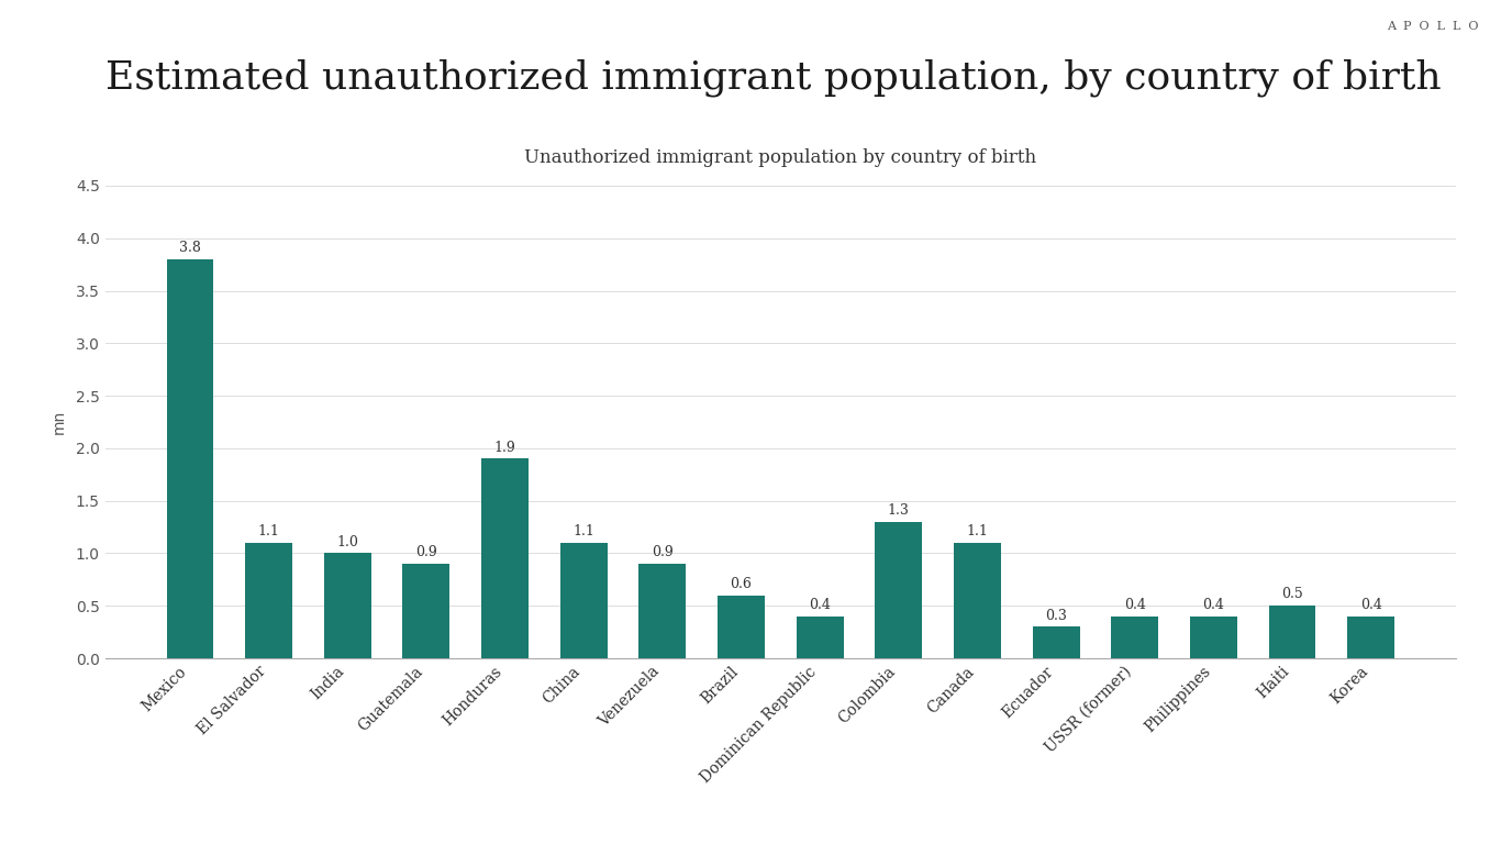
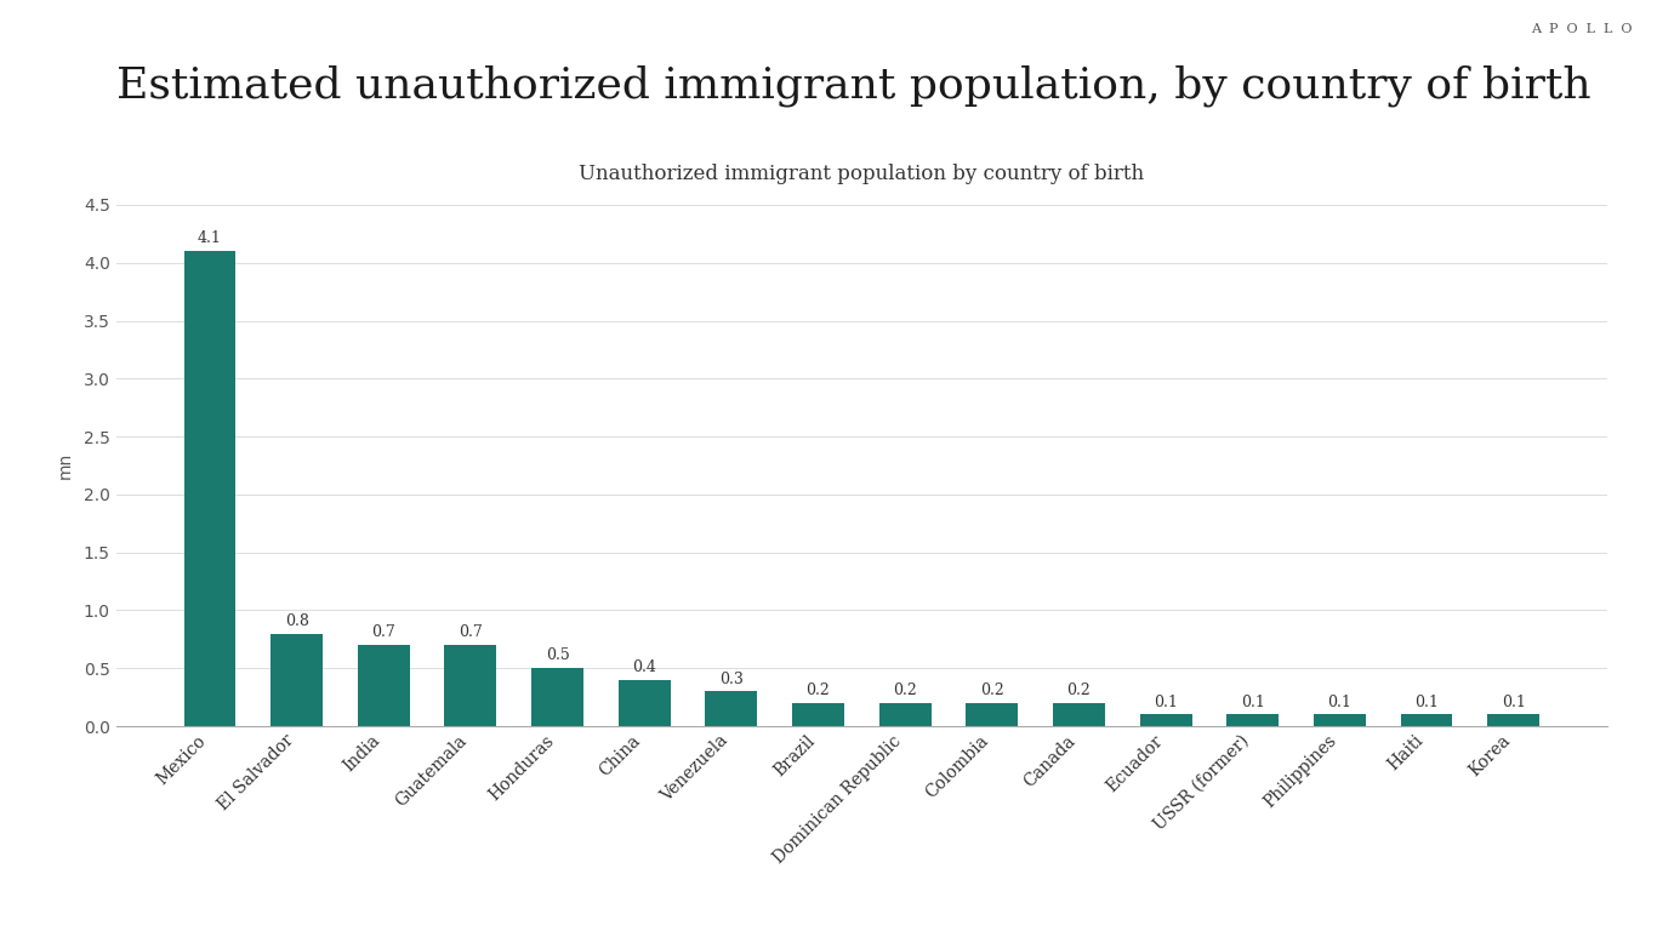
Mexico: 3.8 -> 4.1
El Salvador: 1.1 -> 0.8
India: 1.0 -> 0.7
Guatemala: 0.9 -> 0.7
Honduras: 1.9 -> 0.5
China: 1.1 -> 0.4
Venezuela: 0.9 -> 0.3
Brazil: 0.6 -> 0.2
Dominican Republic: 0.4 -> 0.2
Colombia: 1.3 -> 0.2
Canada: 1.1 -> 0.2
Ecuador: 0.3 -> 0.1
USSR (former): 0.4 -> 0.1
Philippines: 0.4 -> 0.1
Haiti: 0.5 -> 0.1
Korea: 0.4 -> 0.1
